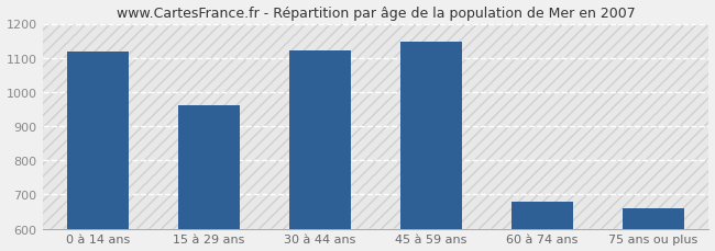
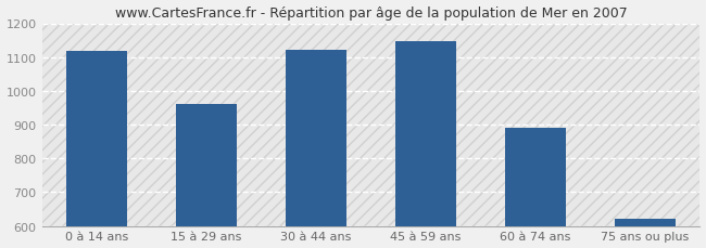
60 à 74 ans: 680 -> 891
75 ans ou plus: 660 -> 622
